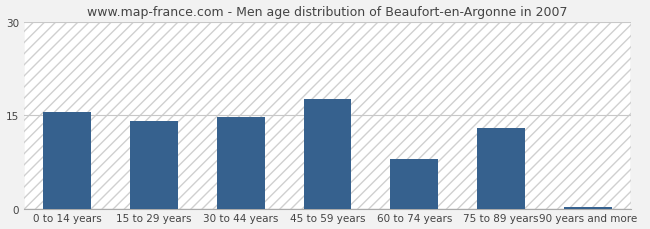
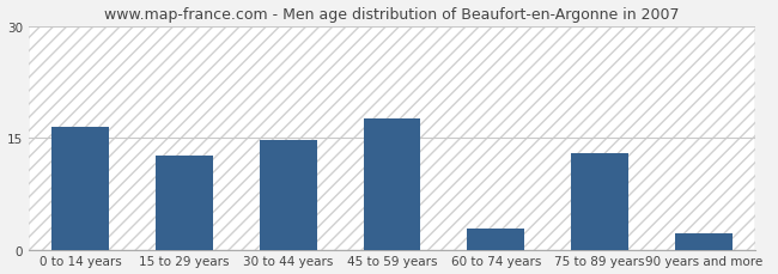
0 to 14 years: 15.5 -> 16.4
15 to 29 years: 14.0 -> 12.6
60 to 74 years: 8.0 -> 2.8
90 years and more: 0.3 -> 2.2
